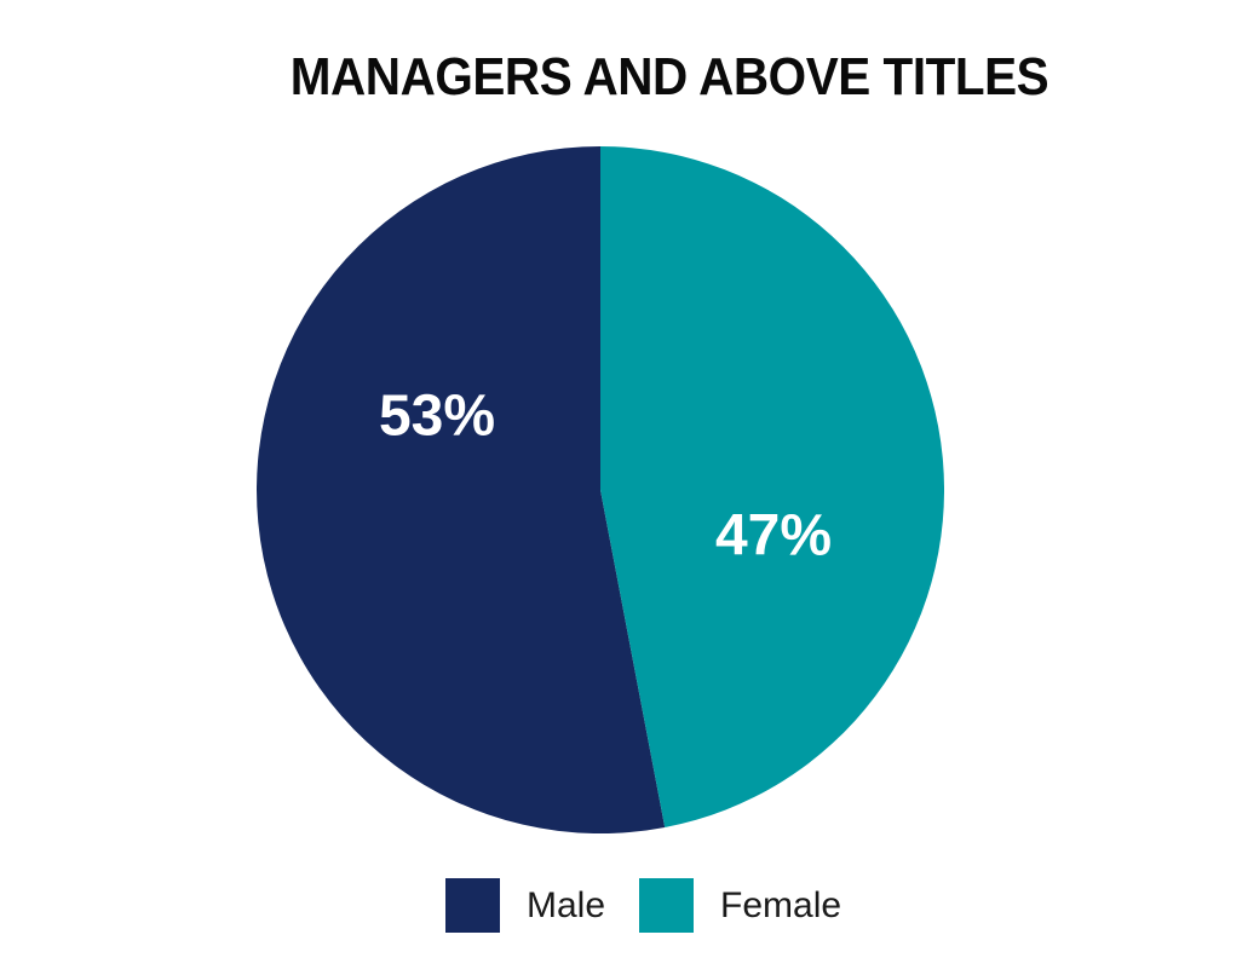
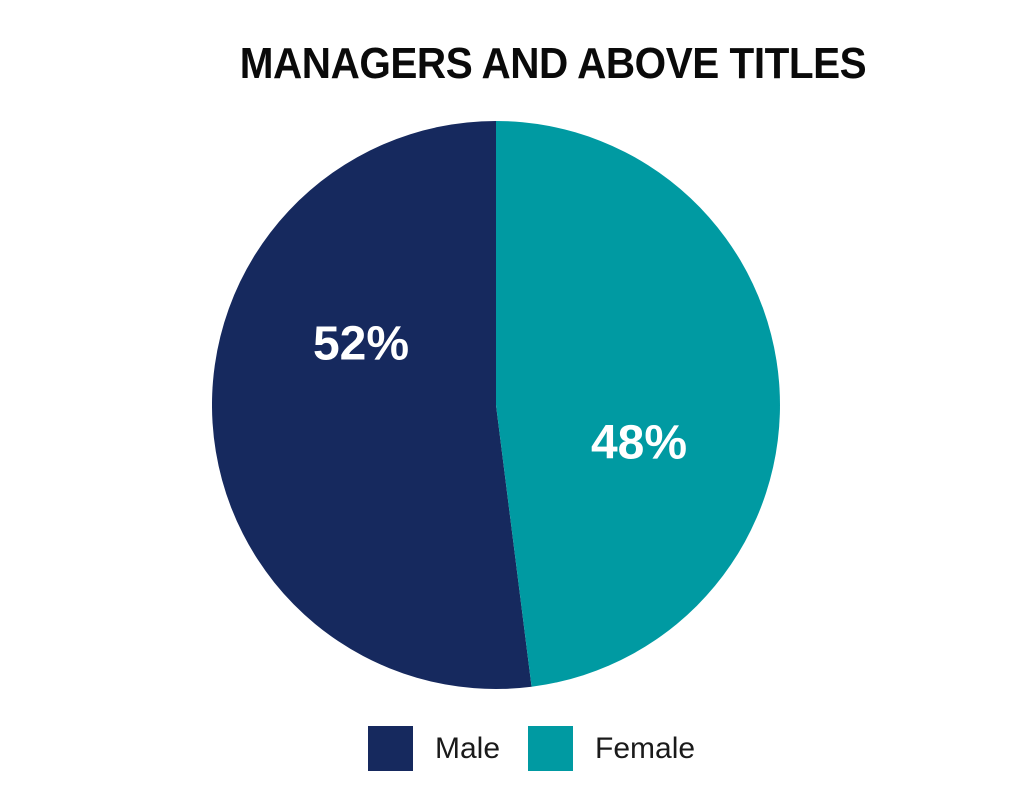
Male: 53% -> 52%
Female: 47% -> 48%
